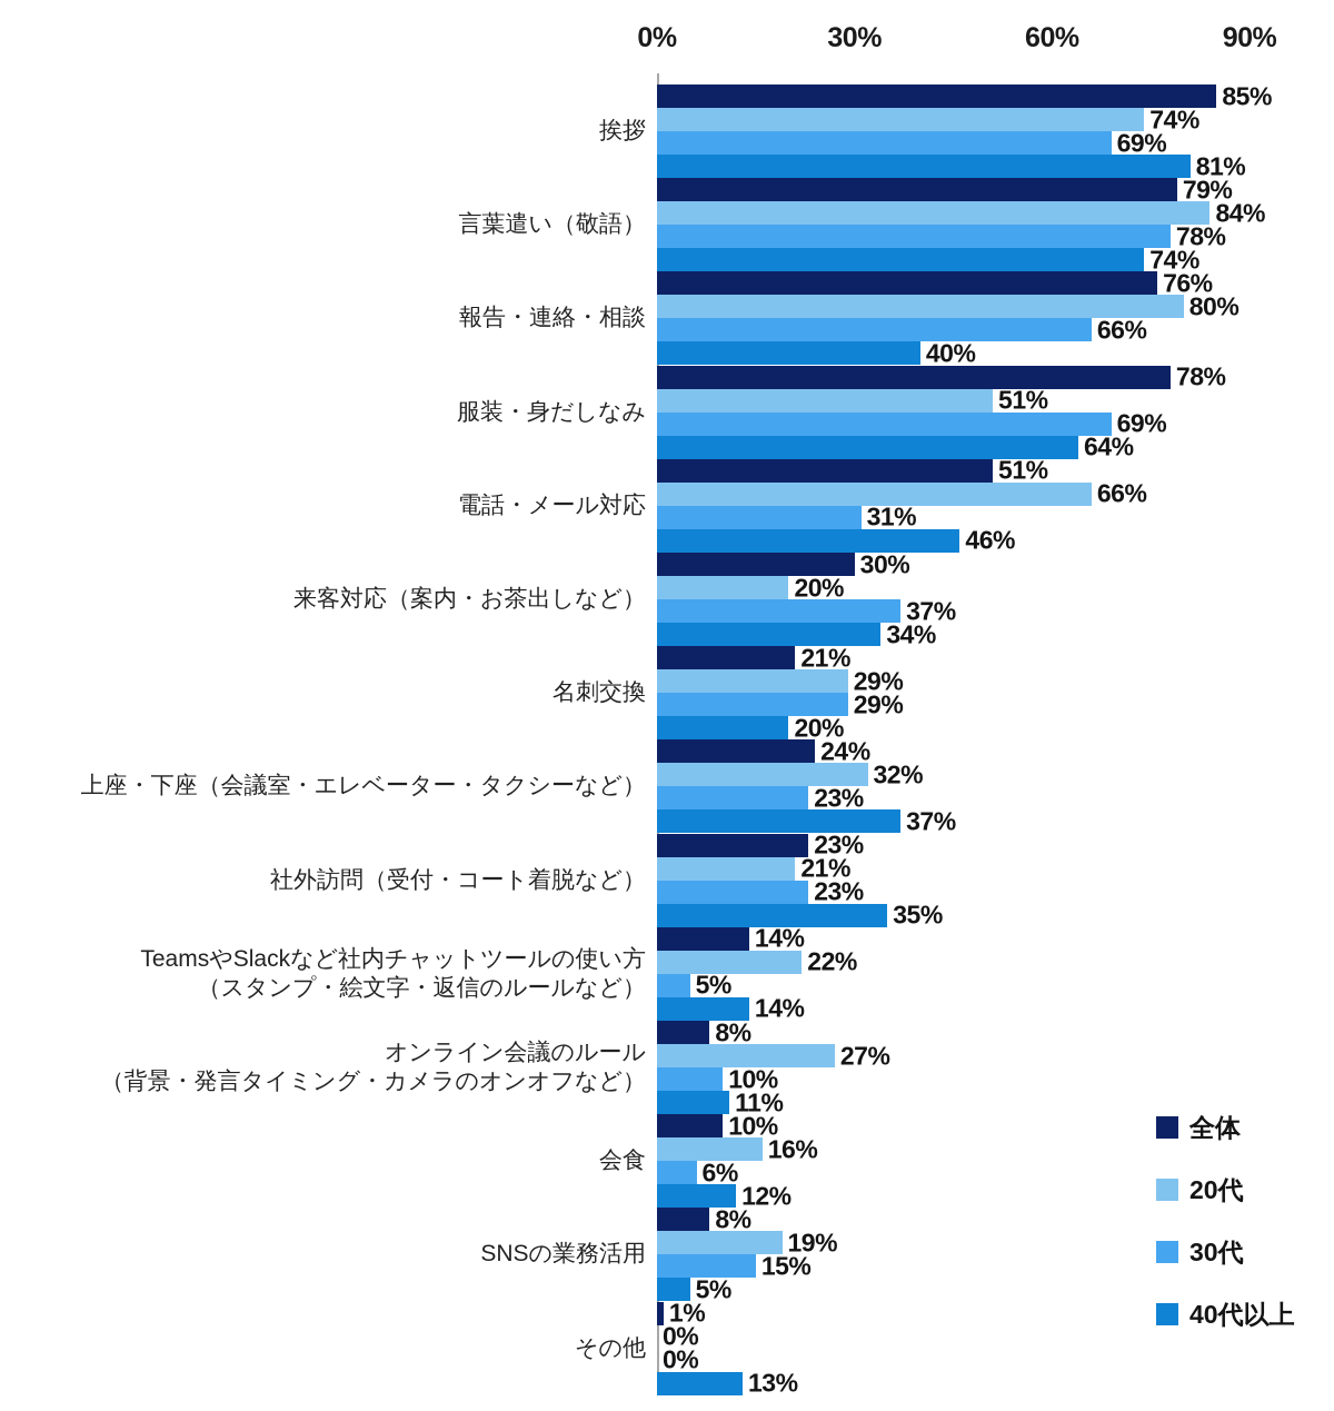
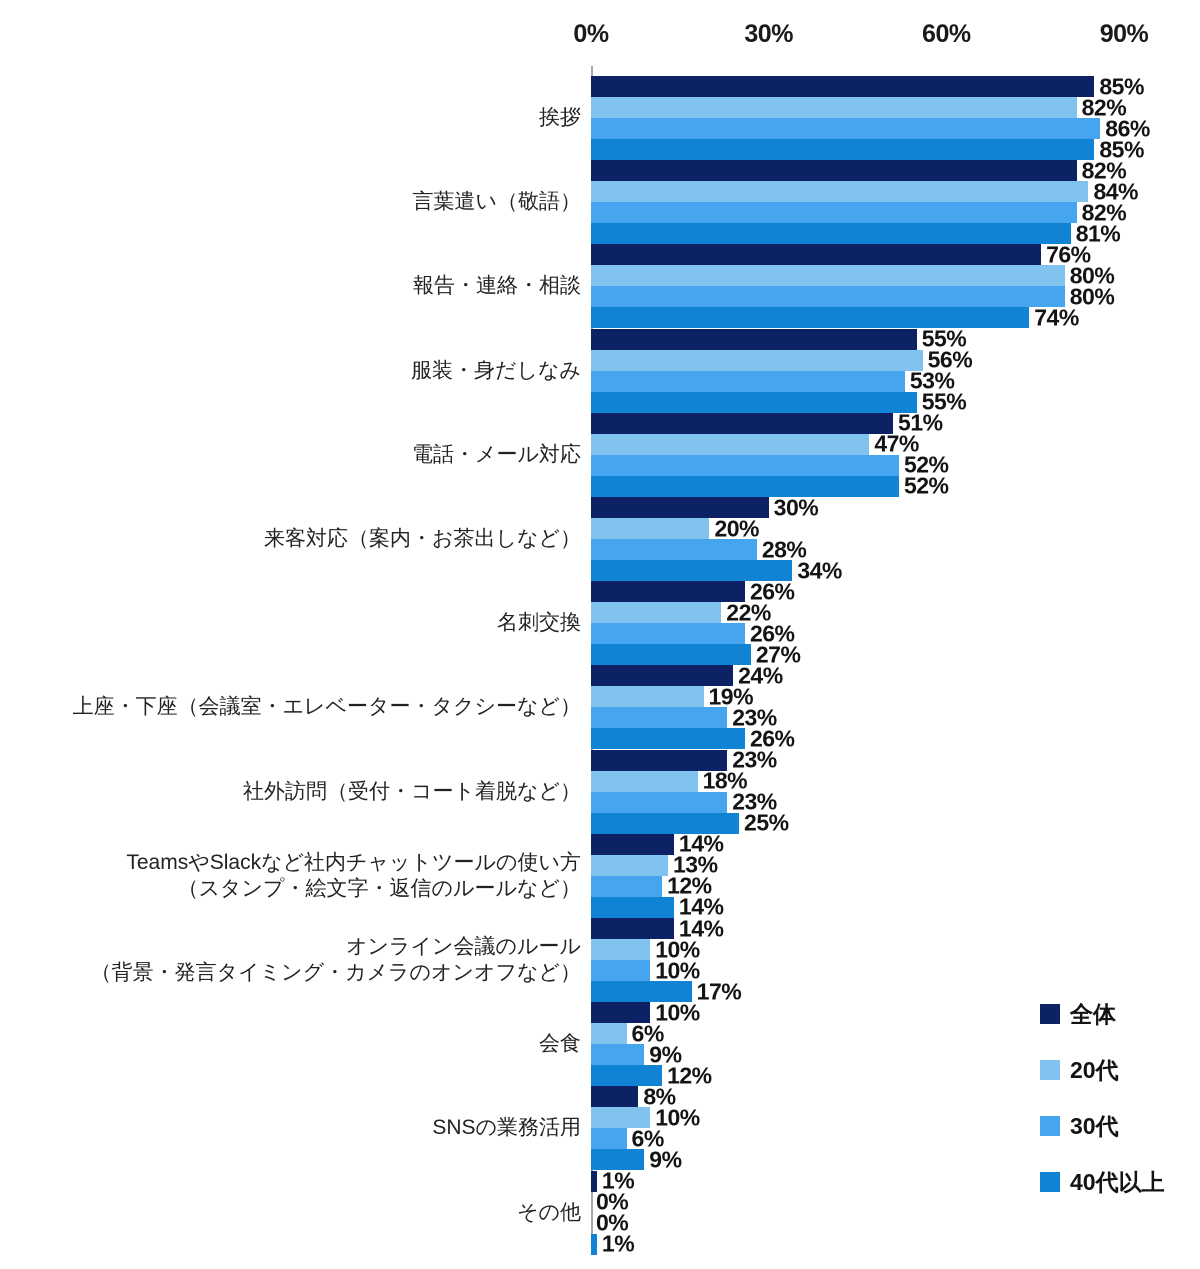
20代/挨拶: 74% -> 82%
30代/挨拶: 69% -> 86%
40代以上/挨拶: 81% -> 85%
全体/言葉遣い（敬語）: 79% -> 82%
30代/言葉遣い（敬語）: 78% -> 82%
40代以上/言葉遣い（敬語）: 74% -> 81%
30代/報告・連絡・相談: 66% -> 80%
40代以上/報告・連絡・相談: 40% -> 74%
全体/服装・身だしなみ: 78% -> 55%
20代/服装・身だしなみ: 51% -> 56%
30代/服装・身だしなみ: 69% -> 53%
40代以上/服装・身だしなみ: 64% -> 55%
20代/電話・メール対応: 66% -> 47%
30代/電話・メール対応: 31% -> 52%
40代以上/電話・メール対応: 46% -> 52%
30代/来客対応（案内・お茶出しなど）: 37% -> 28%
全体/名刺交換: 21% -> 26%
20代/名刺交換: 29% -> 22%
30代/名刺交換: 29% -> 26%
40代以上/名刺交換: 20% -> 27%
20代/上座・下座（会議室・エレベーター・タクシーなど）: 32% -> 19%
40代以上/上座・下座（会議室・エレベーター・タクシーなど）: 37% -> 26%
20代/社外訪問（受付・コート着脱など）: 21% -> 18%
40代以上/社外訪問（受付・コート着脱など）: 35% -> 25%
20代/TeamsやSlackなど社内チャットツールの使い方 （スタンプ・絵文字・返信のルールなど）: 22% -> 13%
30代/TeamsやSlackなど社内チャットツールの使い方 （スタンプ・絵文字・返信のルールなど）: 5% -> 12%
全体/オンライン会議のルール （背景・発言タイミング・カメラのオンオフなど）: 8% -> 14%
20代/オンライン会議のルール （背景・発言タイミング・カメラのオンオフなど）: 27% -> 10%
40代以上/オンライン会議のルール （背景・発言タイミング・カメラのオンオフなど）: 11% -> 17%
20代/会食: 16% -> 6%
30代/会食: 6% -> 9%
20代/SNSの業務活用: 19% -> 10%
30代/SNSの業務活用: 15% -> 6%
40代以上/SNSの業務活用: 5% -> 9%
40代以上/その他: 13% -> 1%
